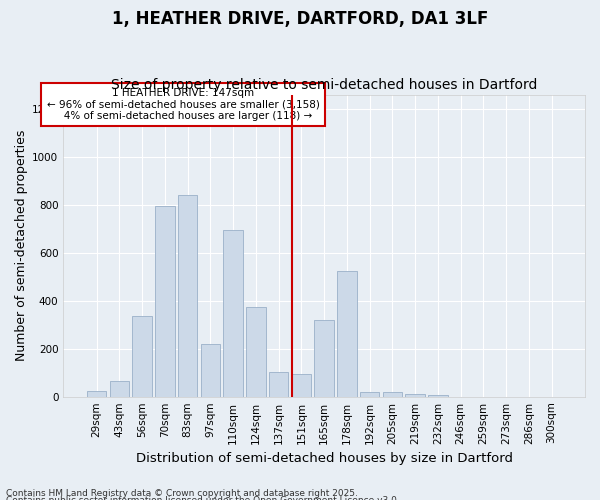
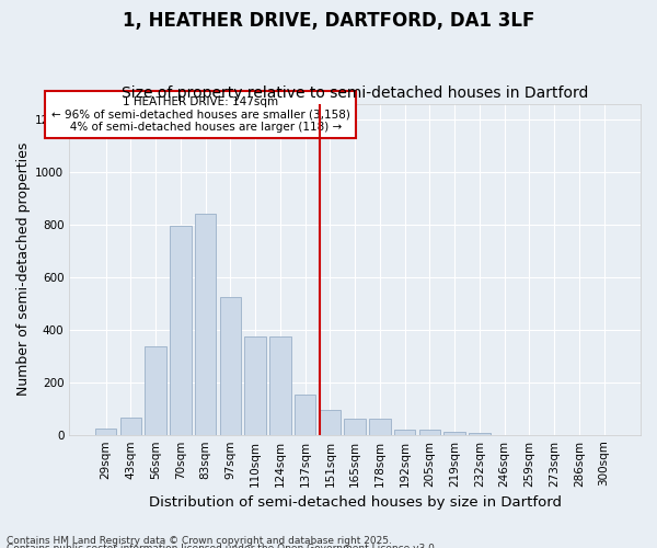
97sqm: 220 -> 525
110sqm: 695 -> 375
137sqm: 105 -> 155
165sqm: 320 -> 60
178sqm: 525 -> 60
